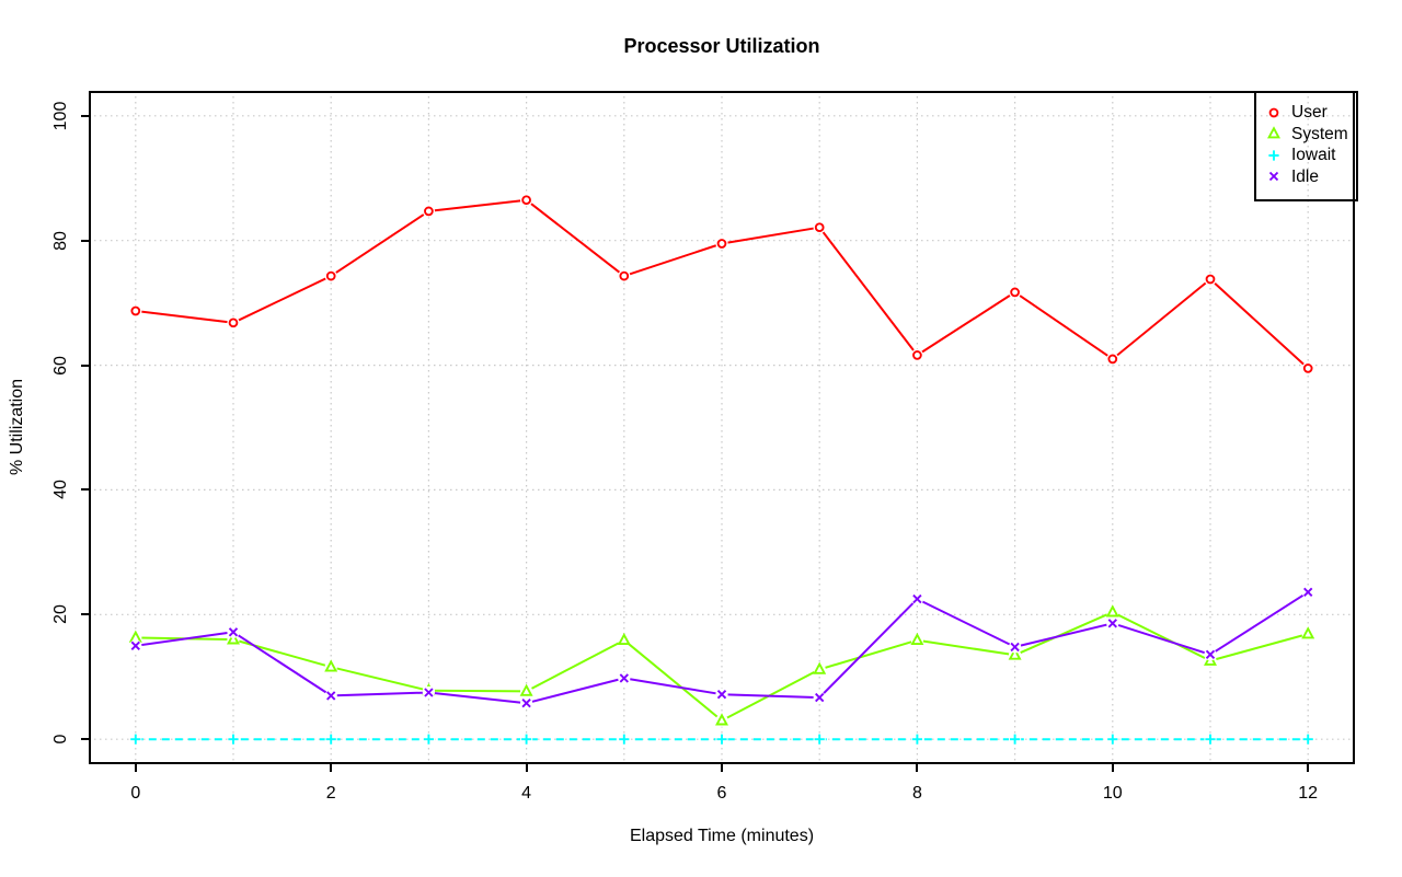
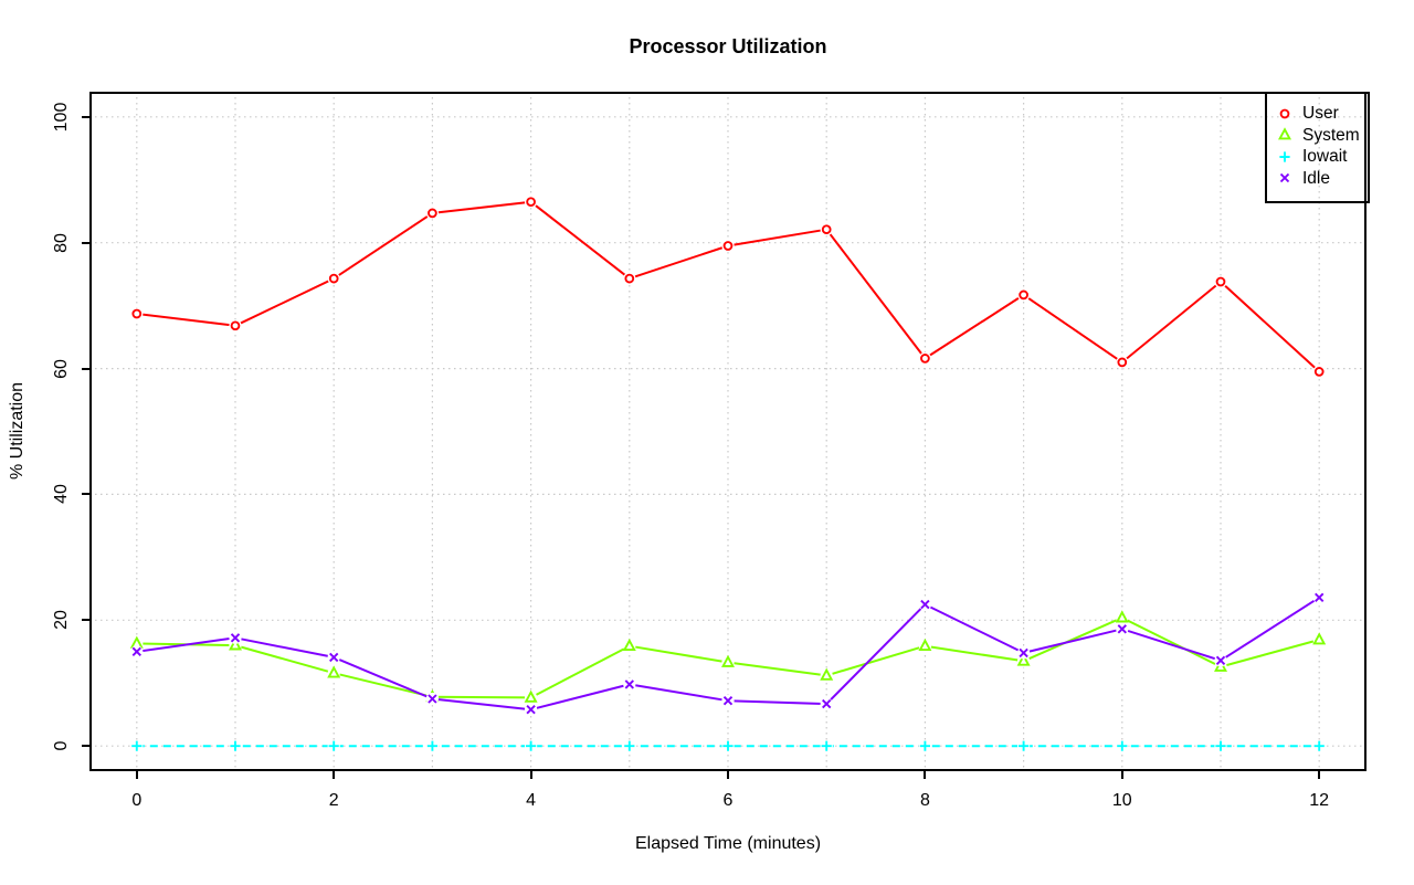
Idle/2: 7 -> 14
System/6: 3 -> 13
